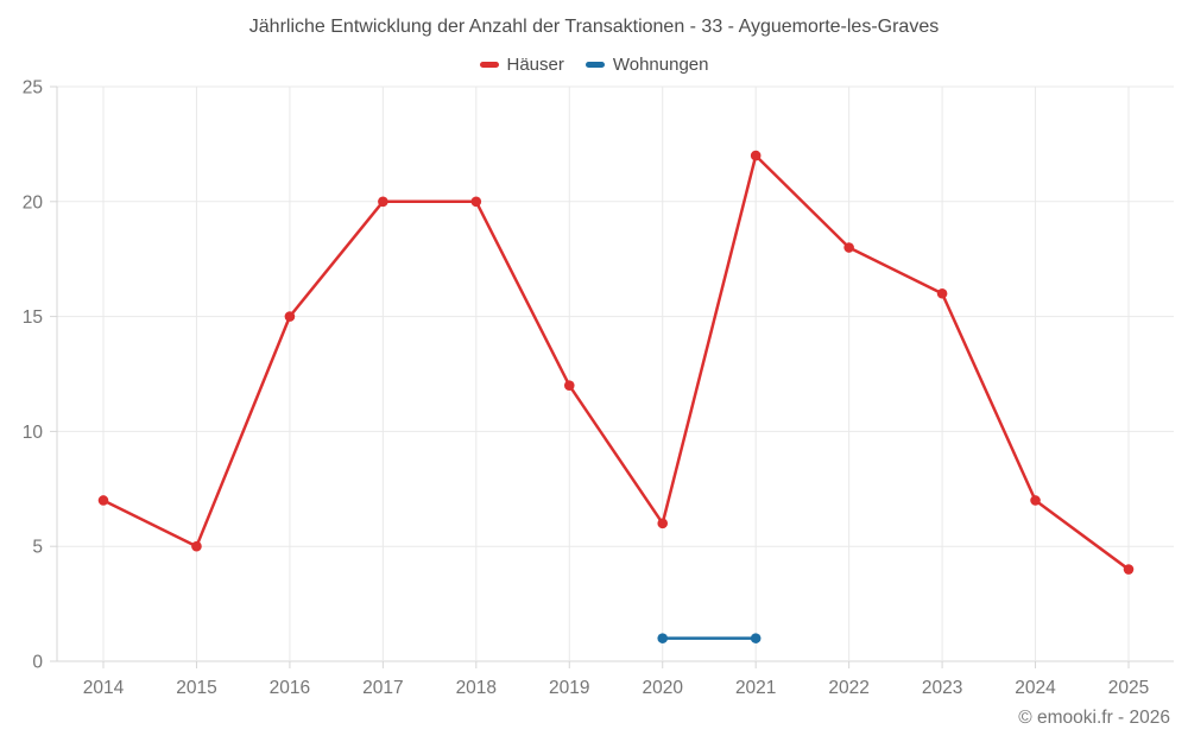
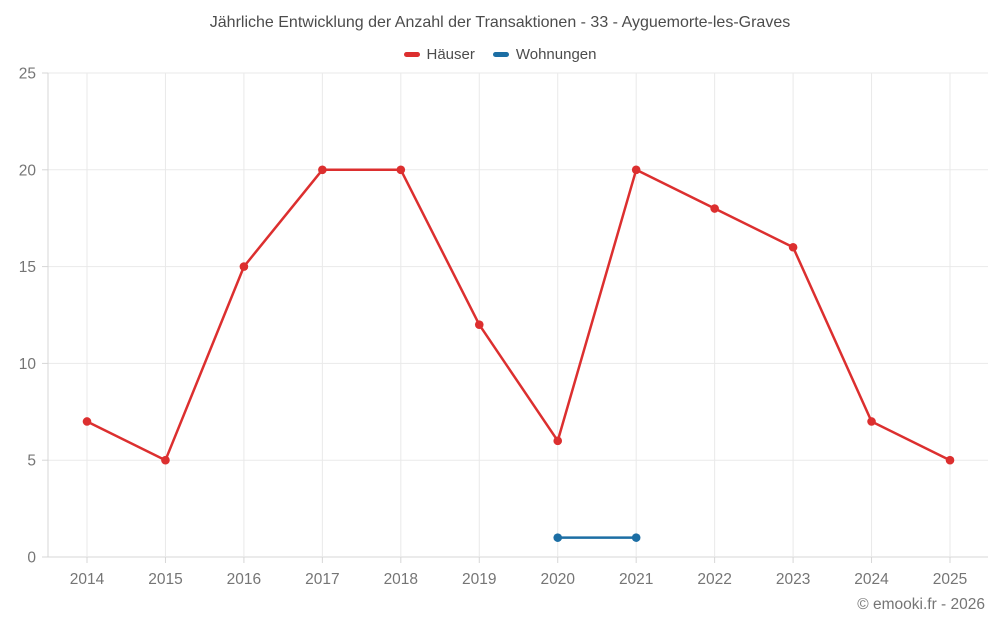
Häuser/2021: 22 -> 20
Häuser/2025: 4 -> 5
